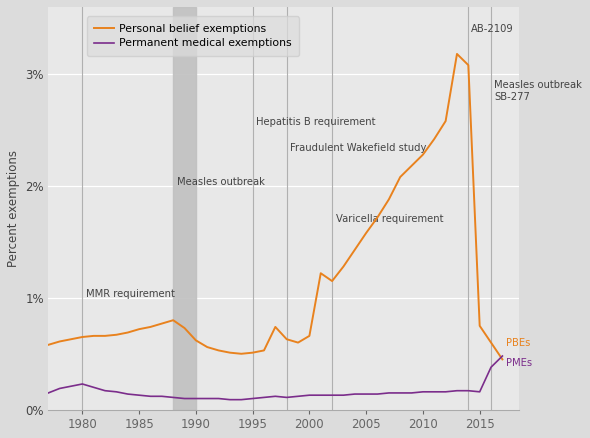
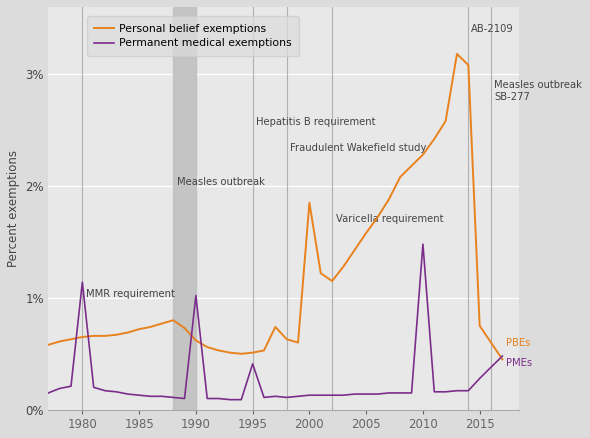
Permanent medical exemptions/1980: 0.23% -> 1.14%
Permanent medical exemptions/1990: 0.10% -> 1.02%
Permanent medical exemptions/1995: 0.10% -> 0.41%
Personal belief exemptions/2000: 0.66% -> 1.85%
Permanent medical exemptions/2010: 0.16% -> 1.48%
Permanent medical exemptions/2015: 0.16% -> 0.28%
